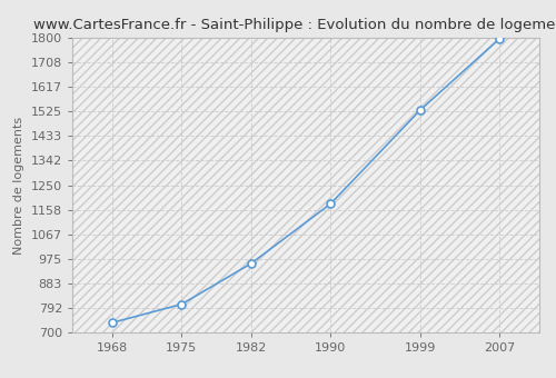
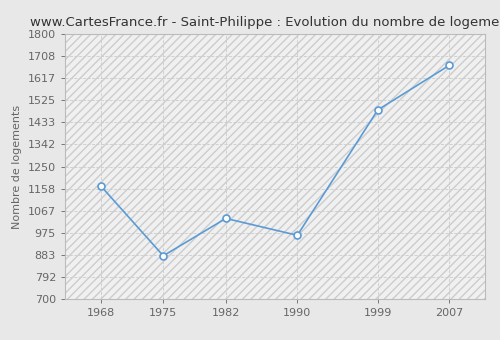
1968: 737 -> 1170
1975: 806 -> 880
1982: 958 -> 1035
1990: 1181 -> 965
1999: 1530 -> 1485
2007: 1797 -> 1670
